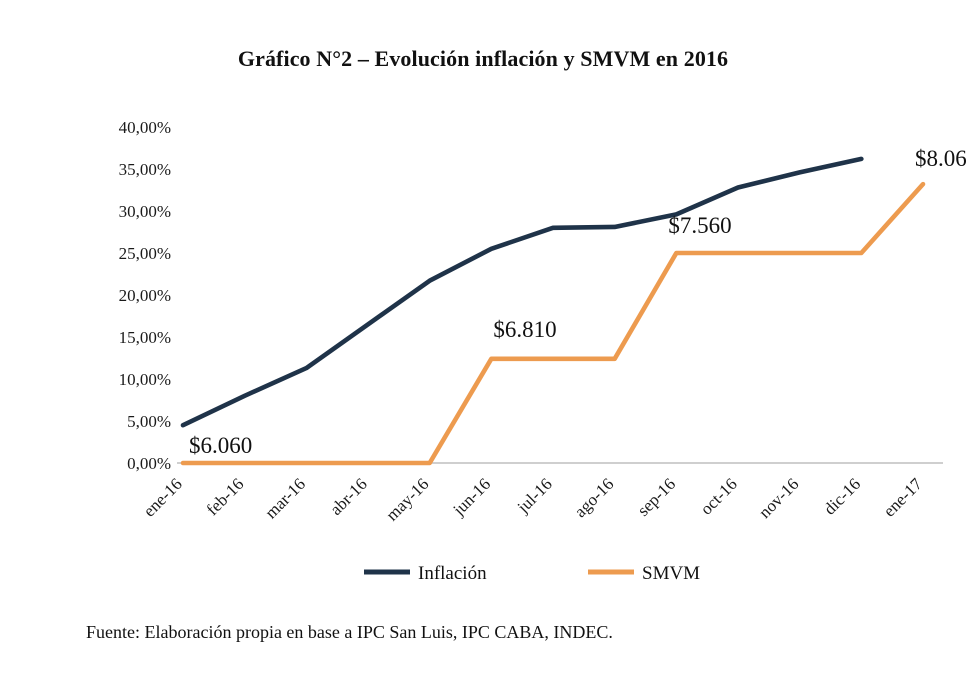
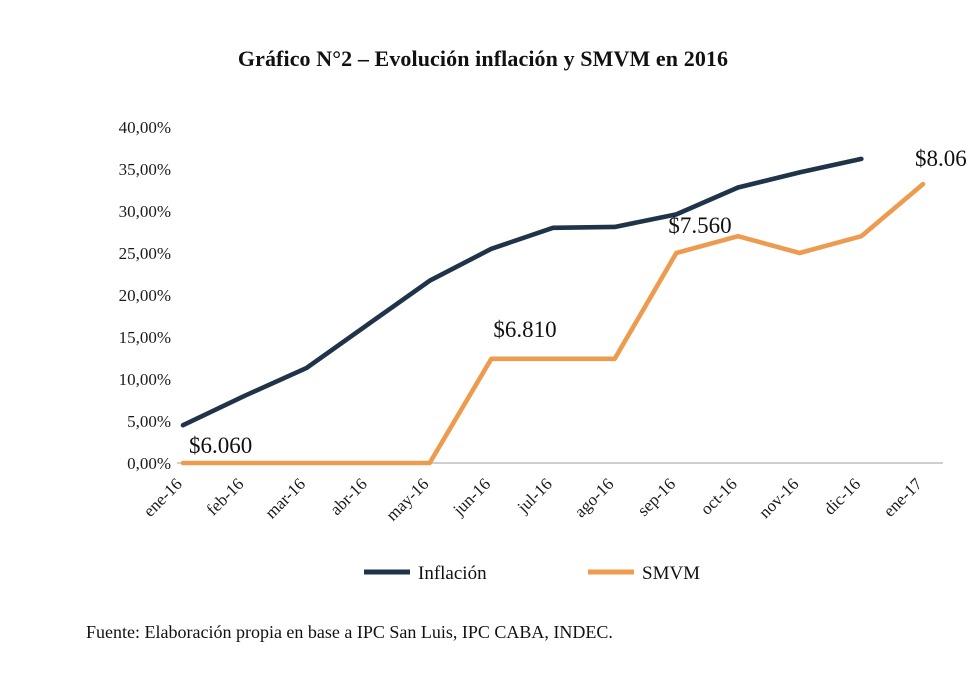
SMVM/oct-16: 25% -> 27%
SMVM/dic-16: 25% -> 27%
